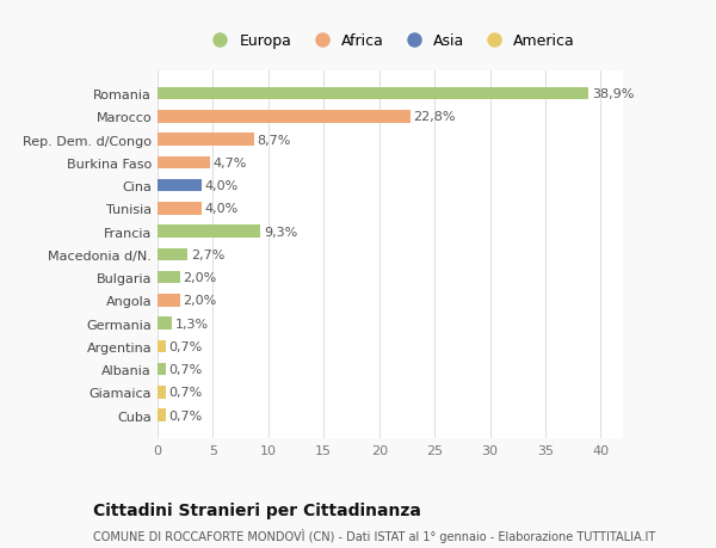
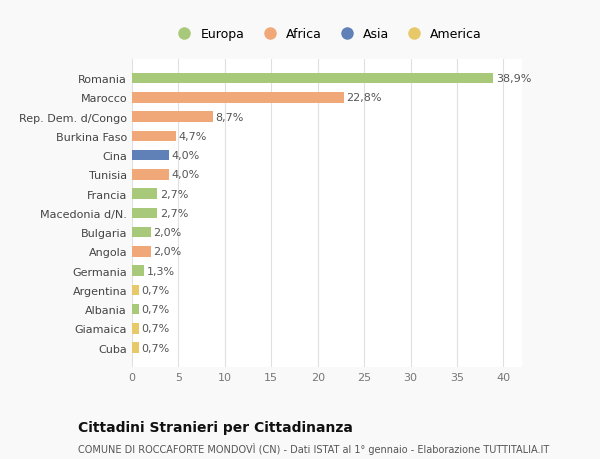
Francia: 9,3% -> 2,7%
